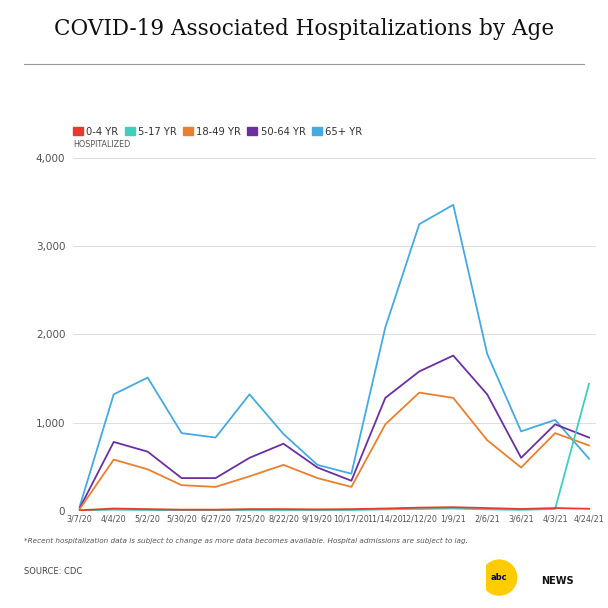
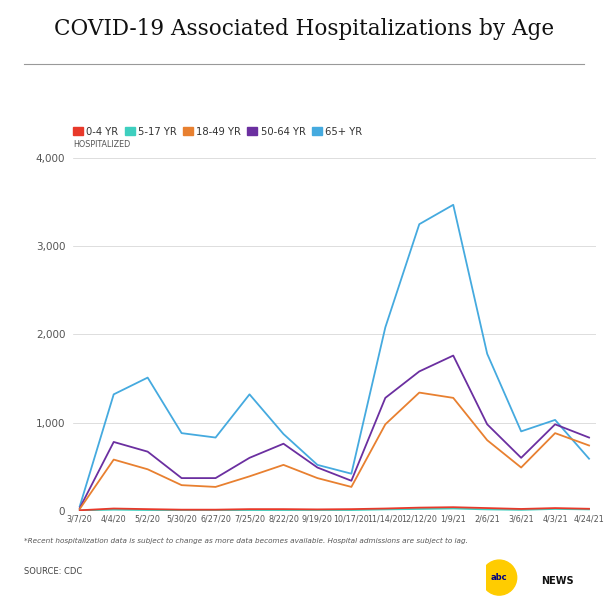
50-64 YR/2/6/21: 1,320 -> 980
5-17 YR/4/24/21: 1,440 -> 20
